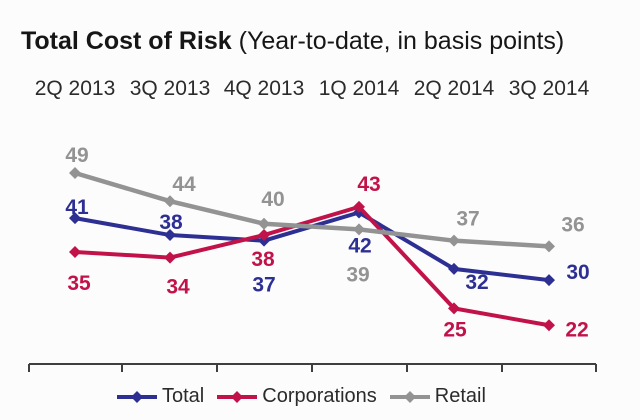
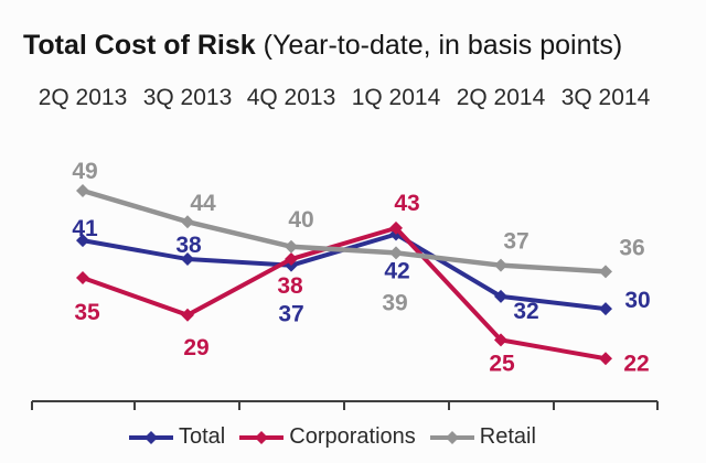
Corporations/3Q 2013: 34 -> 29
